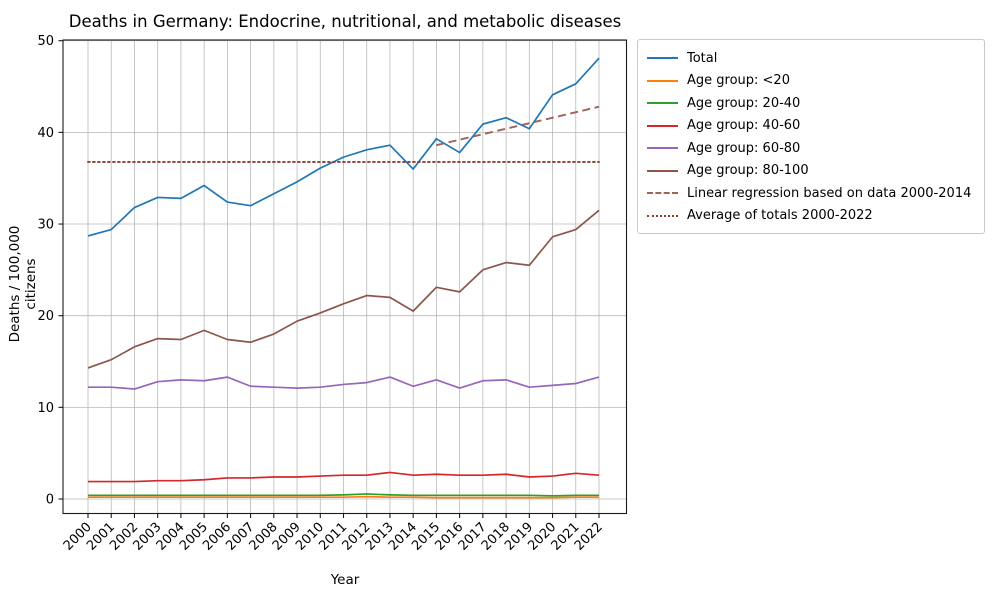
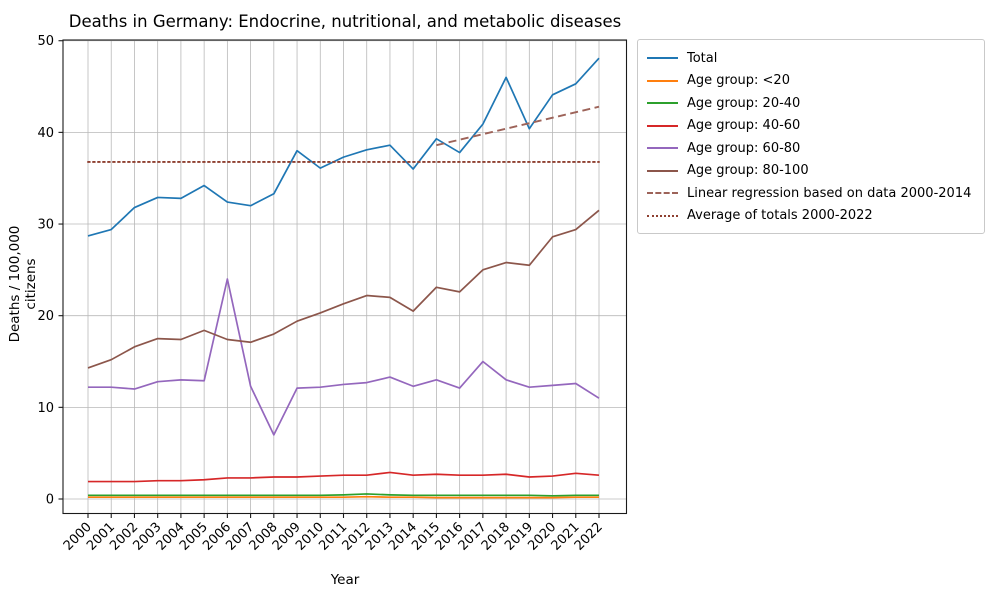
Age group: 60-80/2006: 13 -> 24
Age group: 60-80/2008: 12 -> 7
Total/2009: 35 -> 38
Age group: 60-80/2017: 13 -> 15
Total/2018: 42 -> 46
Age group: 60-80/2022: 13 -> 11
